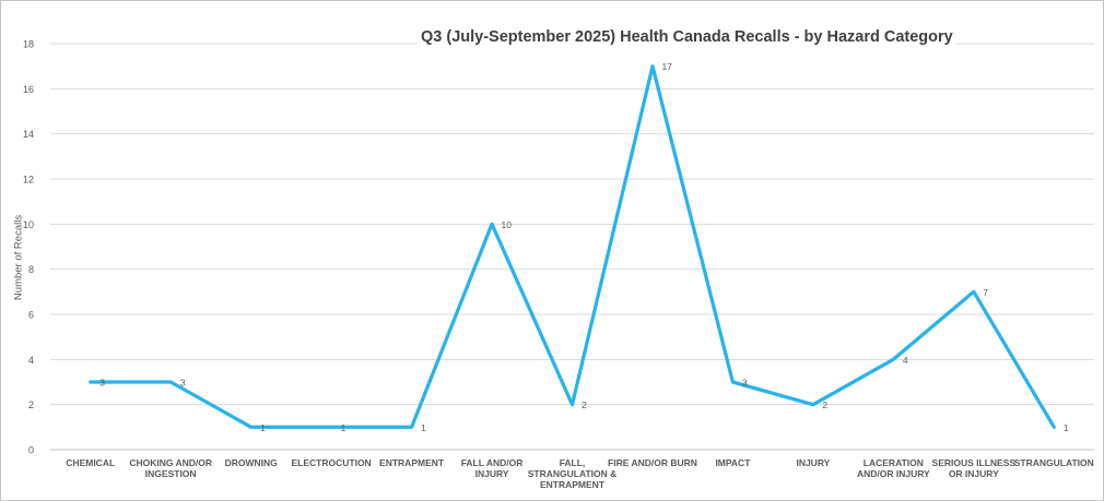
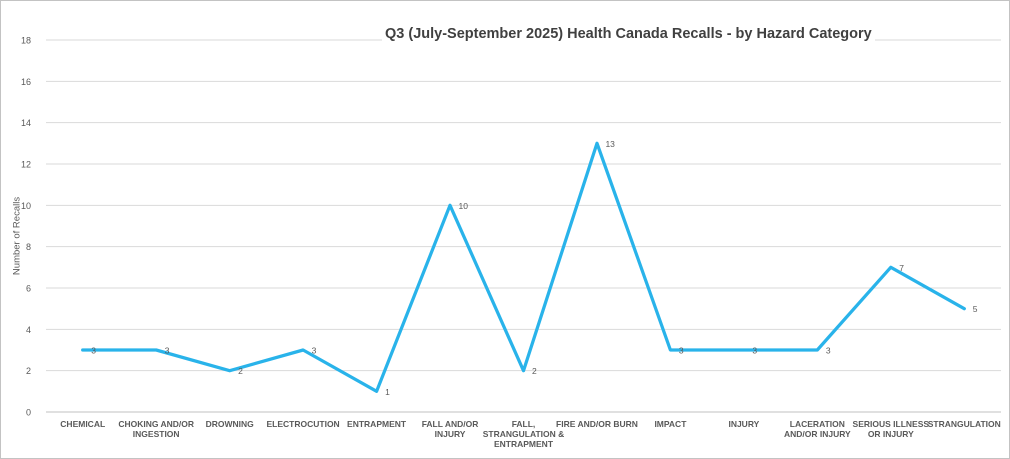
DROWNING: 1 -> 2
ELECTROCUTION: 1 -> 3
FIRE AND/OR BURN: 17 -> 13
INJURY: 2 -> 3
LACERATION AND/OR INJURY: 4 -> 3
STRANGULATION: 1 -> 5
